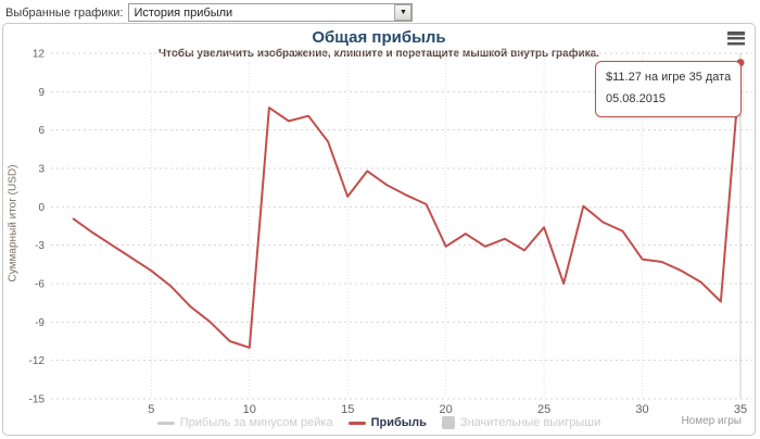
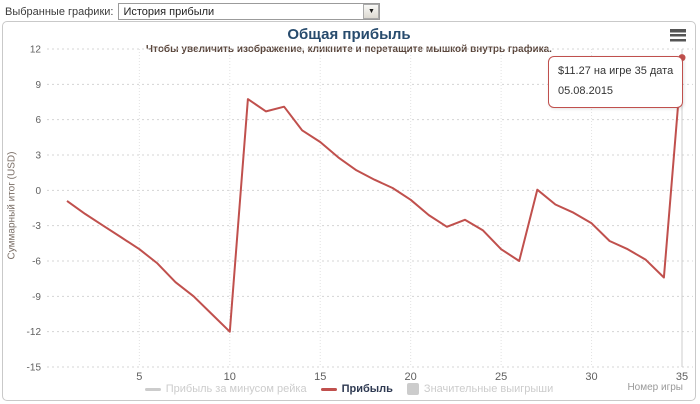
10: -11.0 -> -12.0
15: 0.8 -> 4.1
20: -3.1 -> -0.8
25: -1.6 -> -5.0
30: -4.1 -> -2.8
